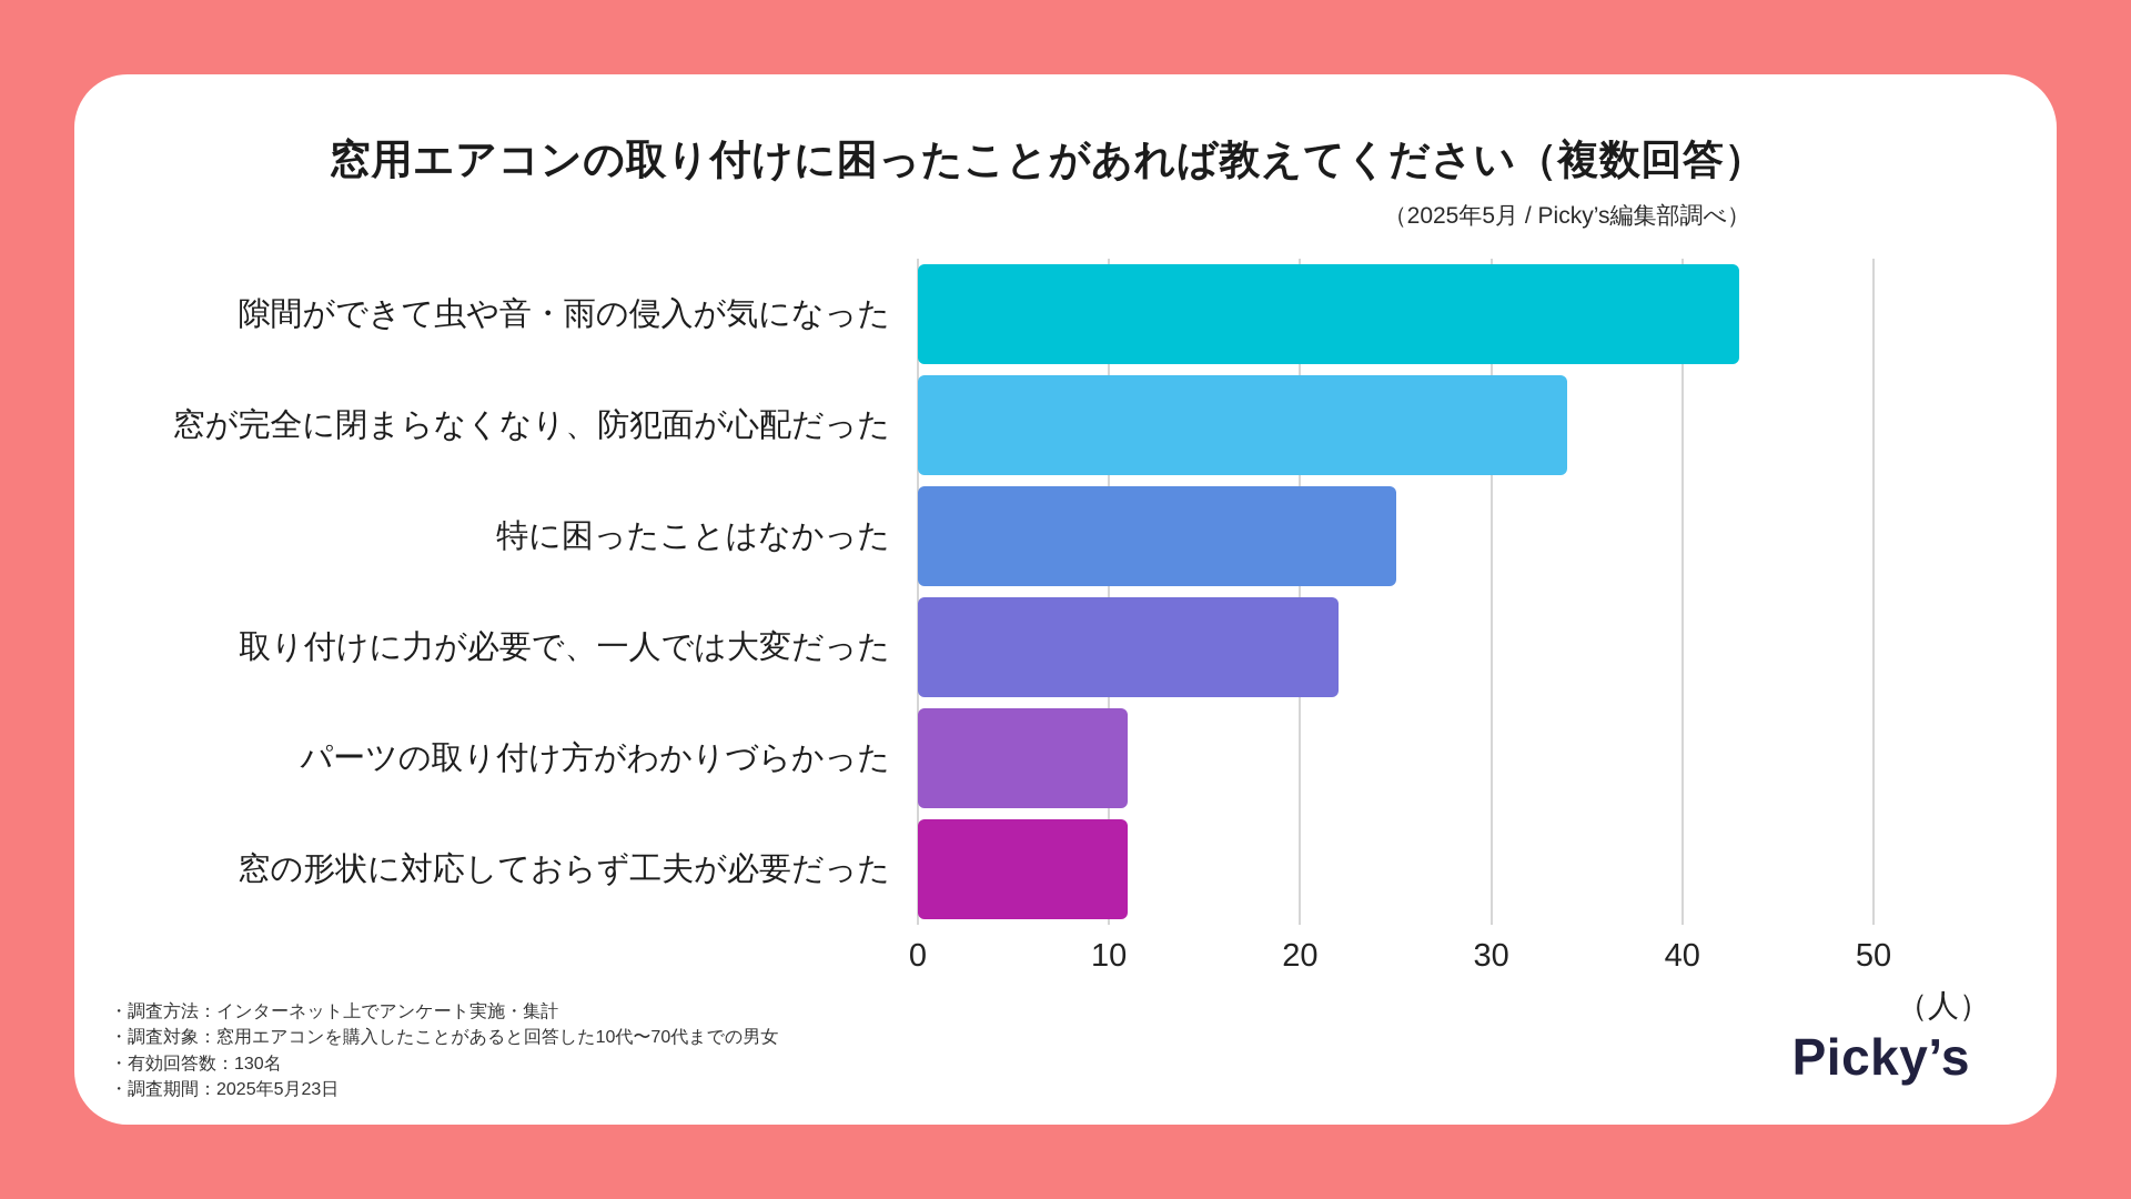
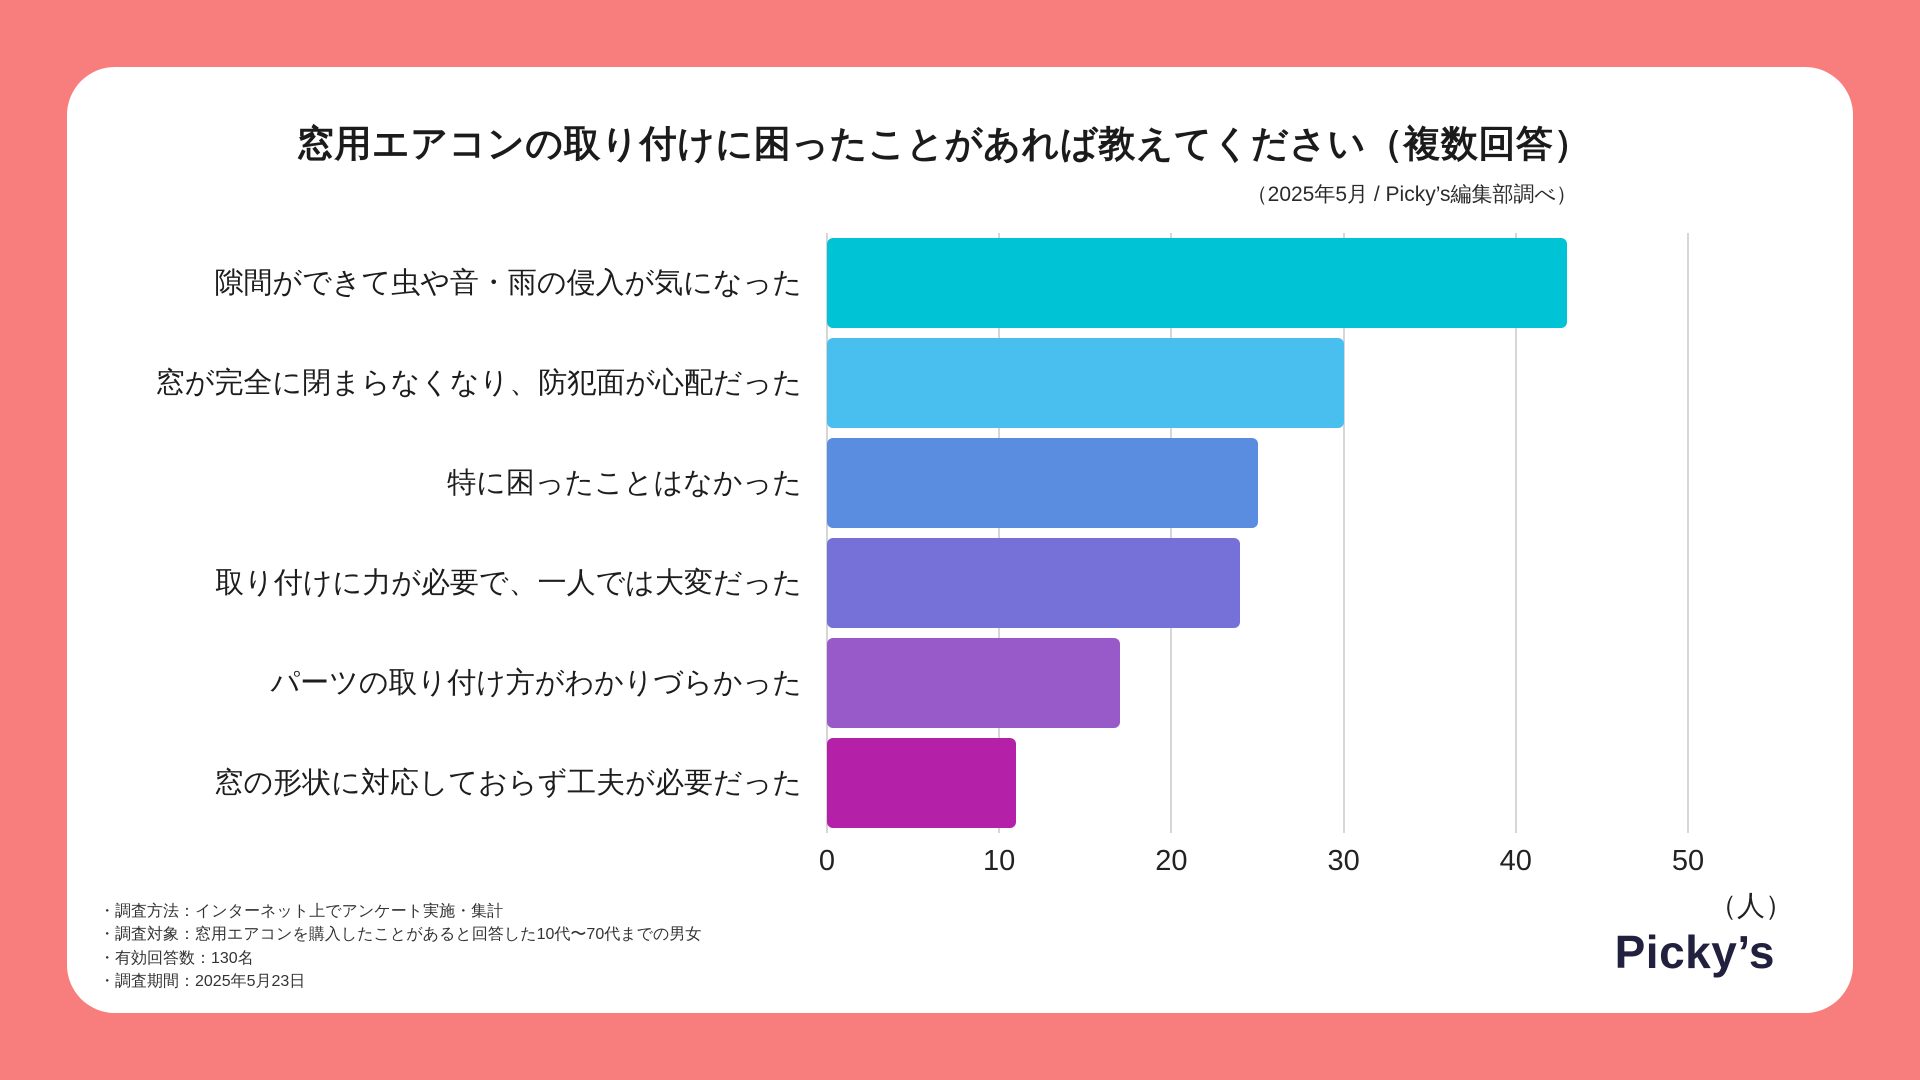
窓が完全に閉まらなくなり、防犯面が心配だった: 34 -> 30
取り付けに力が必要で、一人では大変だった: 22 -> 24
パーツの取り付け方がわかりづらかった: 11 -> 17
